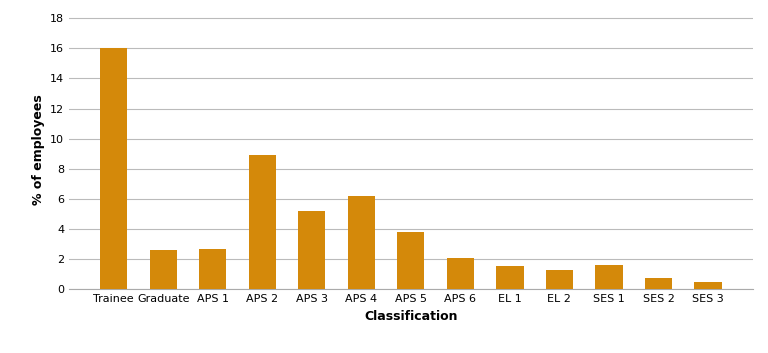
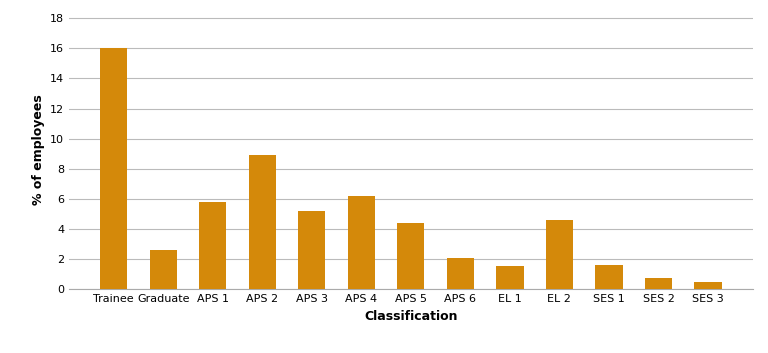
APS 1: 2.7 -> 5.8
APS 5: 3.8 -> 4.4
EL 2: 1.3 -> 4.6
